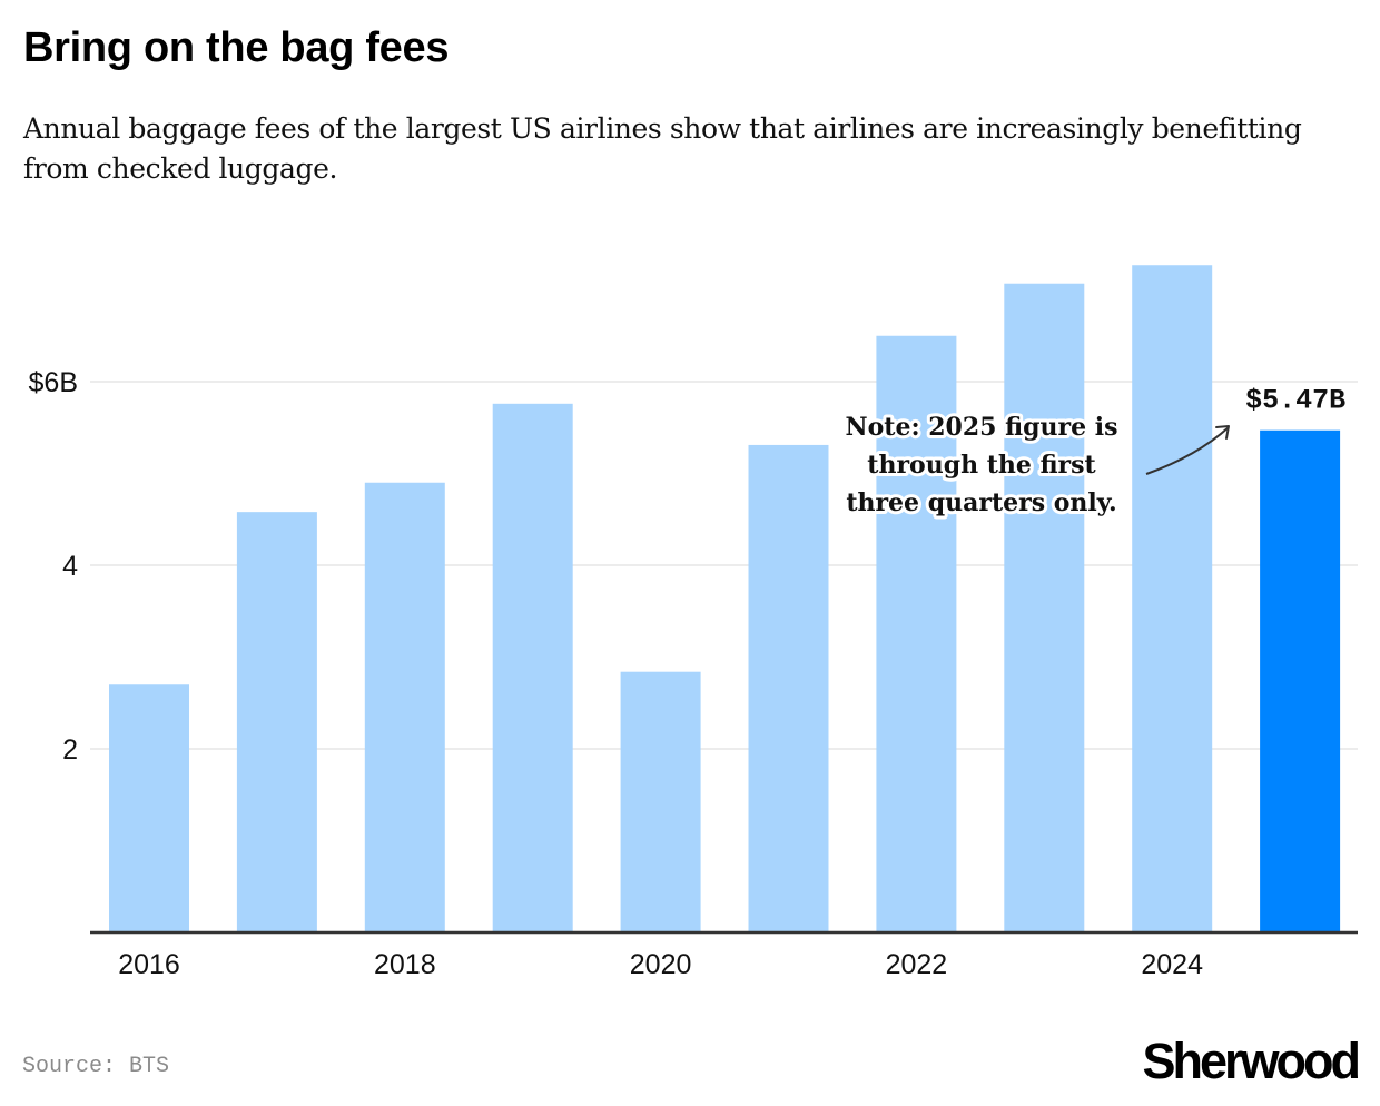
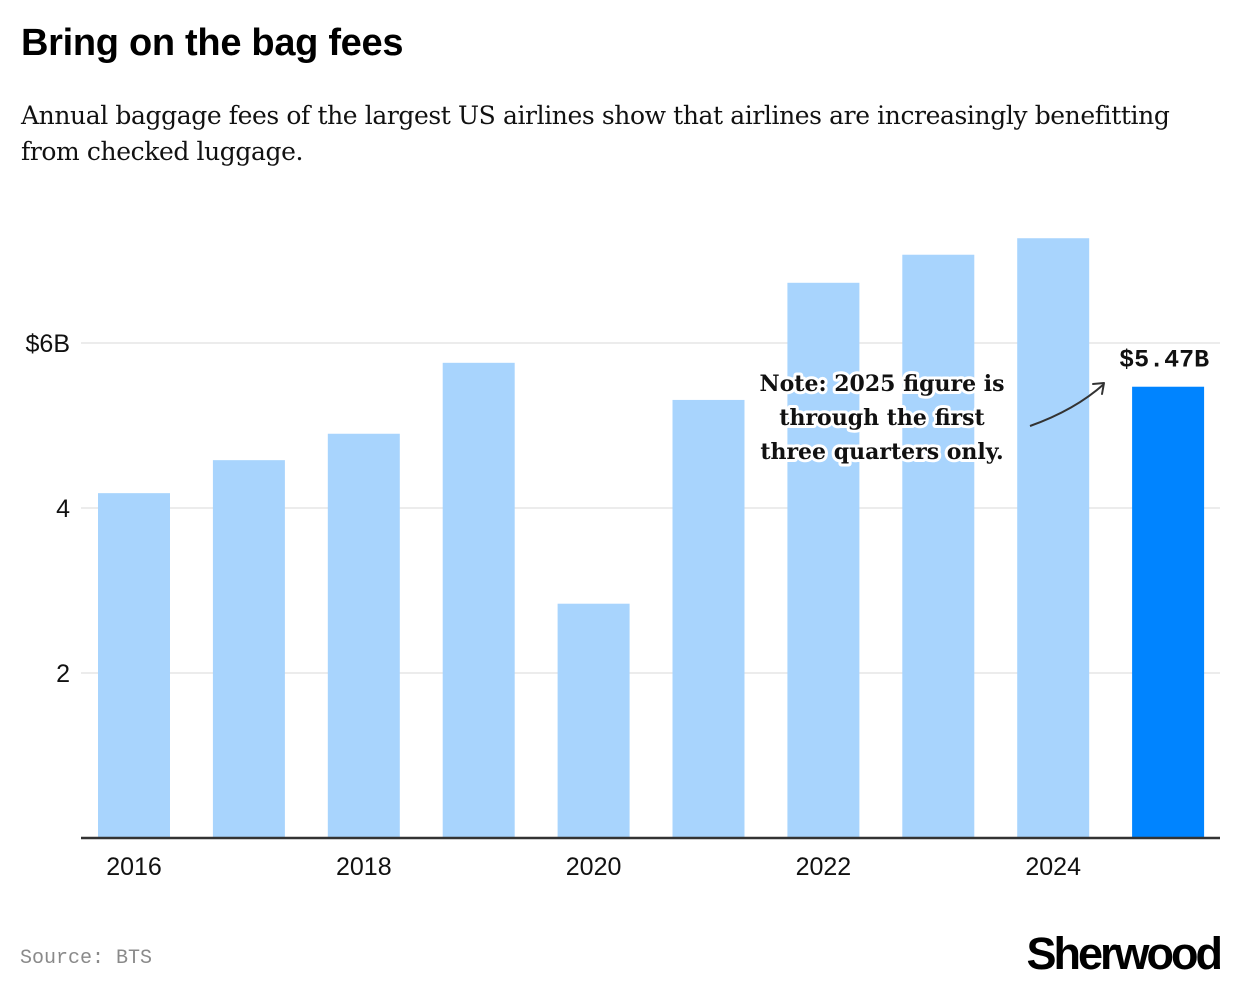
2016: $2.7B -> $4.2B
2022: $6.5B -> $6.7B
